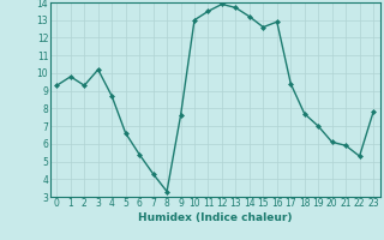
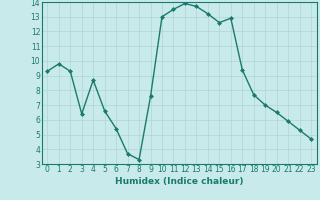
3: 10.2 -> 6.4
7: 4.3 -> 3.7
20: 6.1 -> 6.5
23: 7.8 -> 4.7
